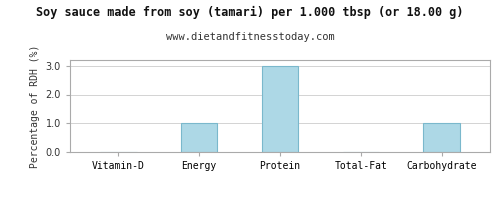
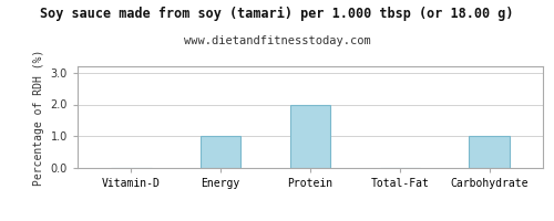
Protein: 3 -> 2
